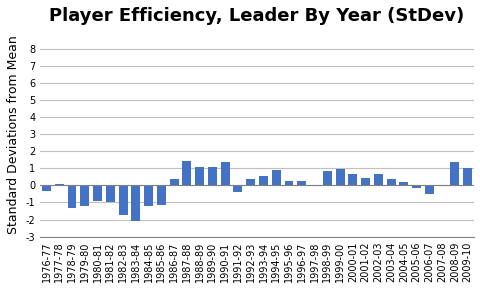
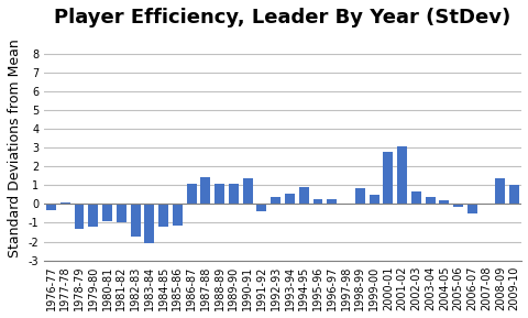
1986-87: 0.4 -> 1.1
1999-00: 0.9 -> 0.5
2000-01: 0.7 -> 2.8
2001-02: 0.5 -> 3.1
